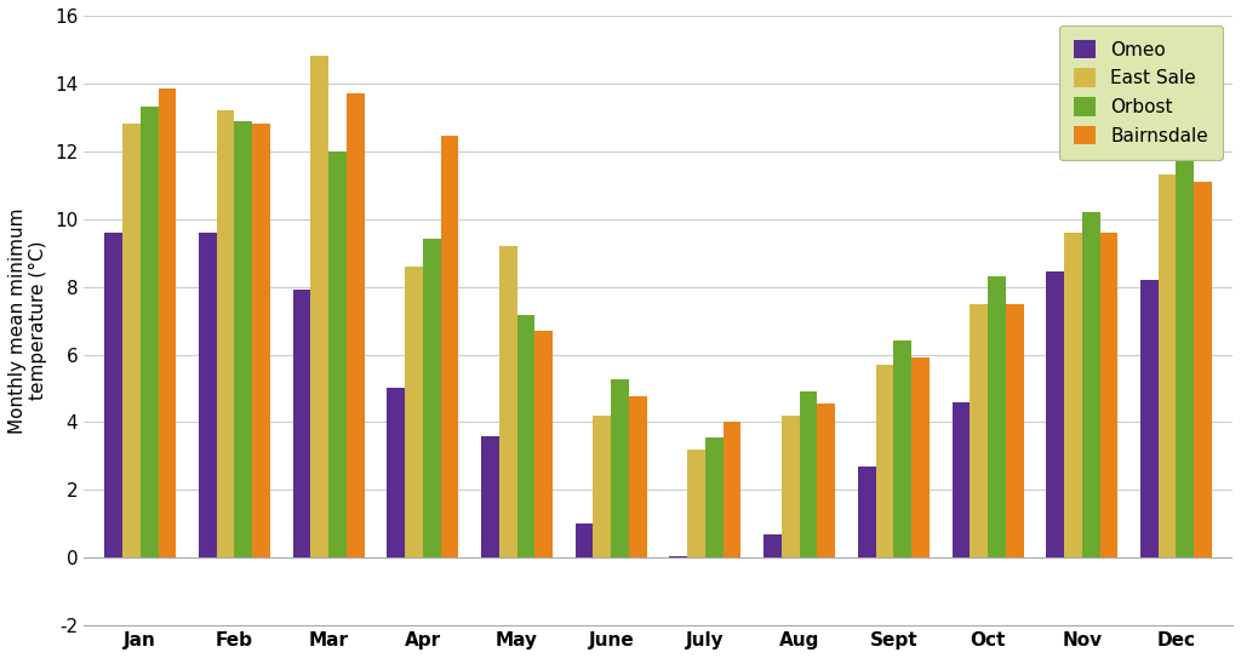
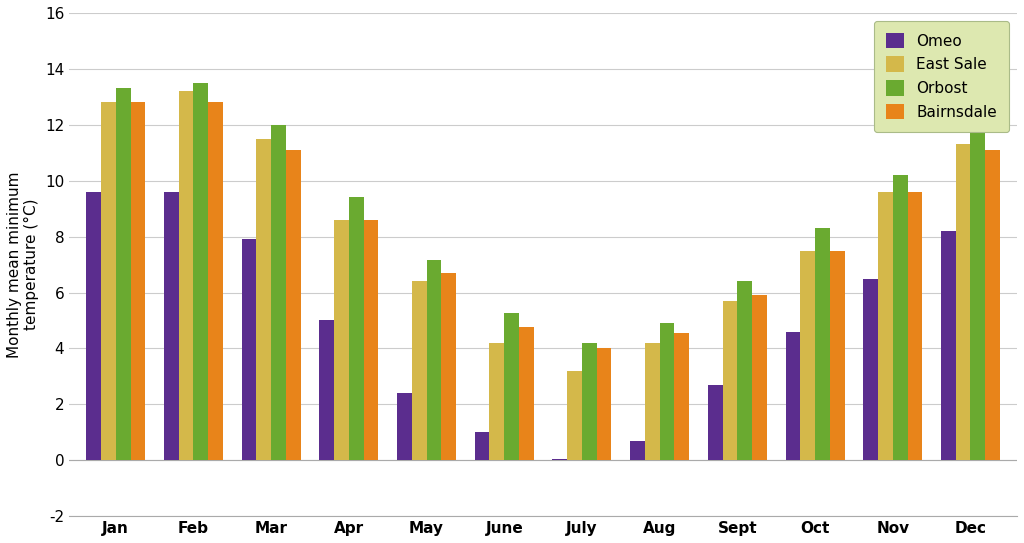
Bairnsdale/Jan: 13.85 -> 12.80
Orbost/Feb: 12.90 -> 13.50
East Sale/Mar: 14.8 -> 11.5
Bairnsdale/Mar: 13.70 -> 11.10
Bairnsdale/Apr: 12.45 -> 8.60
Omeo/May: 3.60 -> 2.40
East Sale/May: 9.2 -> 6.4
Orbost/July: 3.55 -> 4.20
Omeo/Nov: 8.45 -> 6.50
